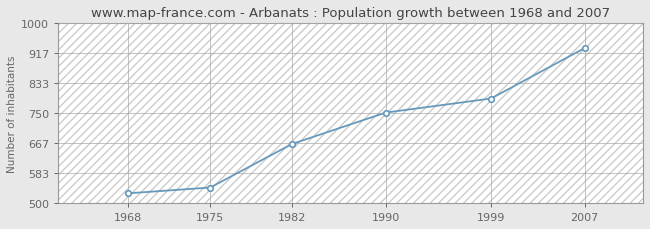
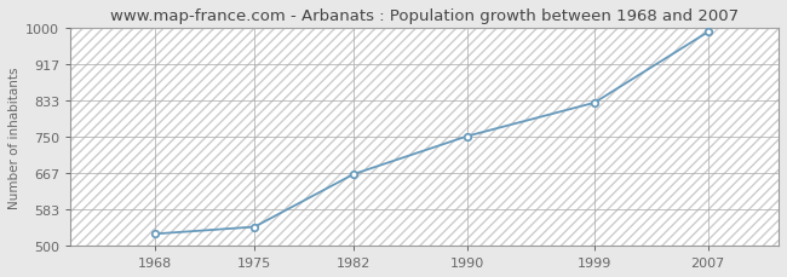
1999: 790 -> 828
2007: 930 -> 990
